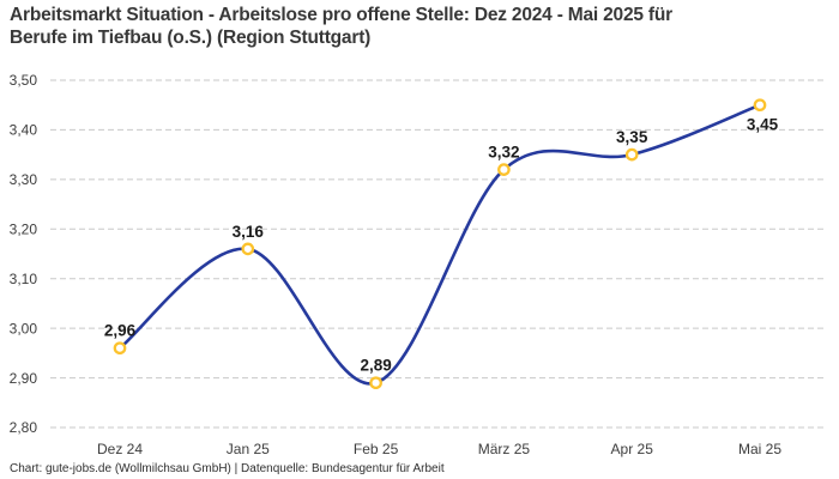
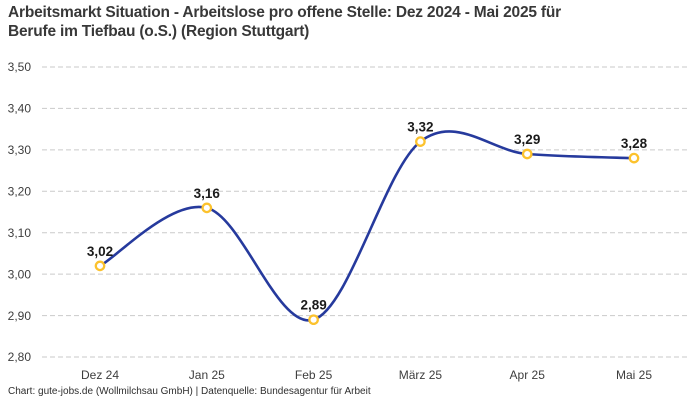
Dez 24: 2,96 -> 3,02
Apr 25: 3,35 -> 3,29
Mai 25: 3,45 -> 3,28
